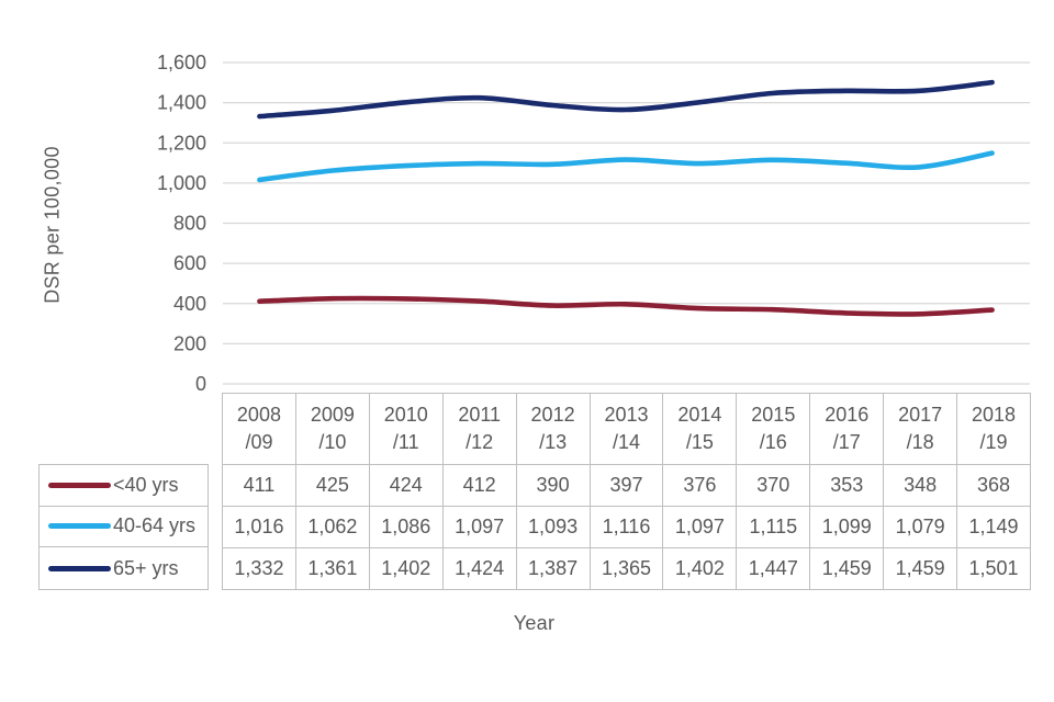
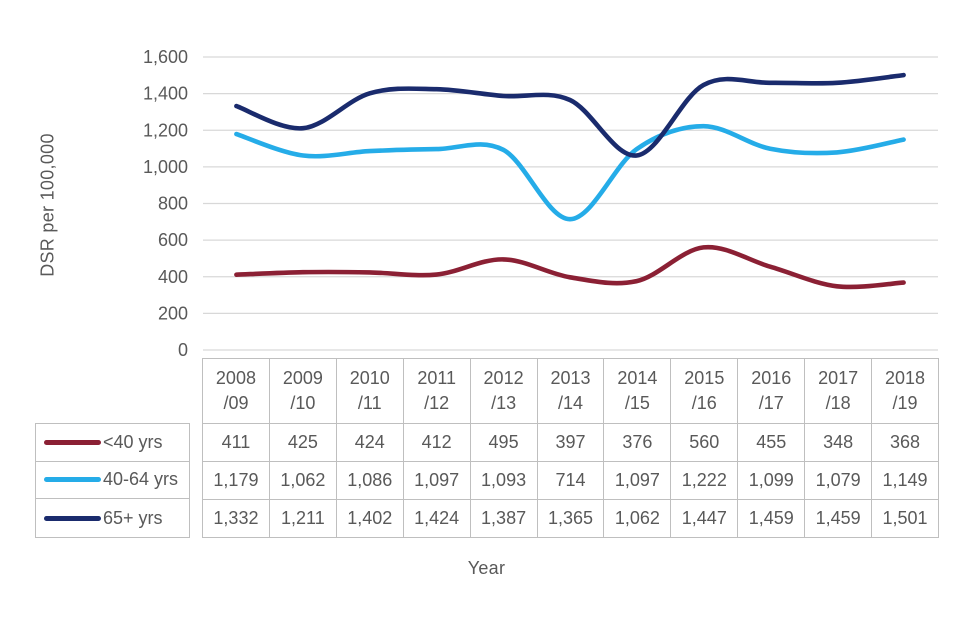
40-64 yrs/2008/09: 1,016 -> 1,179
65+ yrs/2009/10: 1,361 -> 1,211
<40 yrs/2012/13: 390 -> 495
40-64 yrs/2013/14: 1,116 -> 714
65+ yrs/2014/15: 1,402 -> 1,062
<40 yrs/2015/16: 370 -> 560
40-64 yrs/2015/16: 1,115 -> 1,222
<40 yrs/2016/17: 353 -> 455
